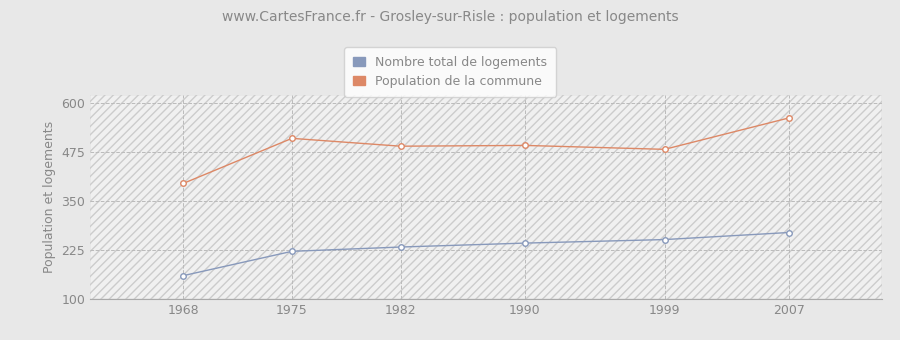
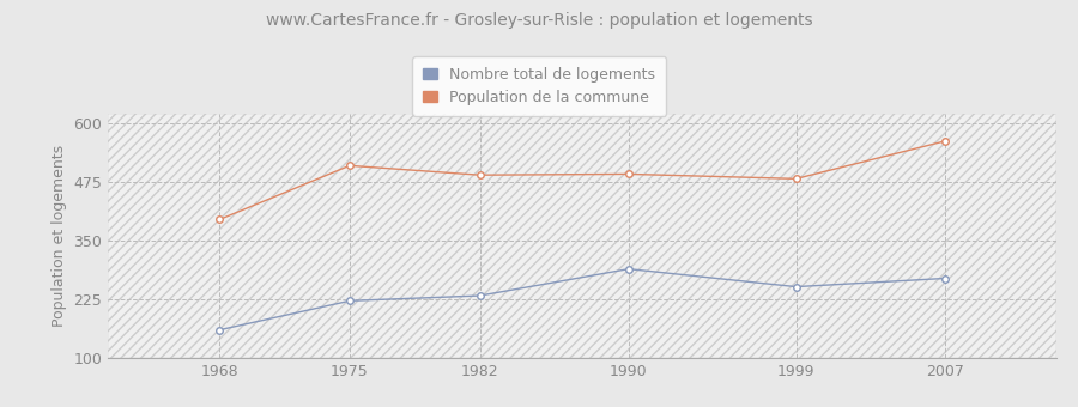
Nombre total de logements/1990: 243 -> 290
